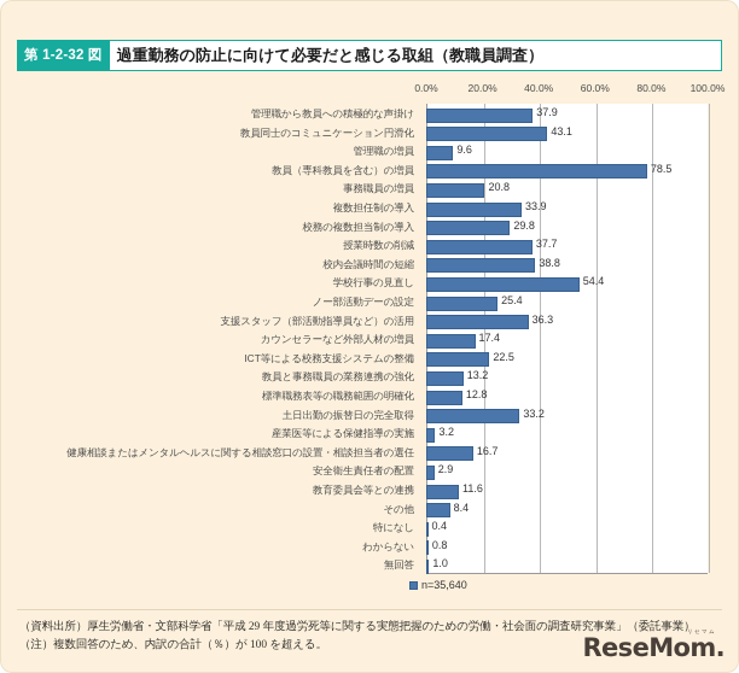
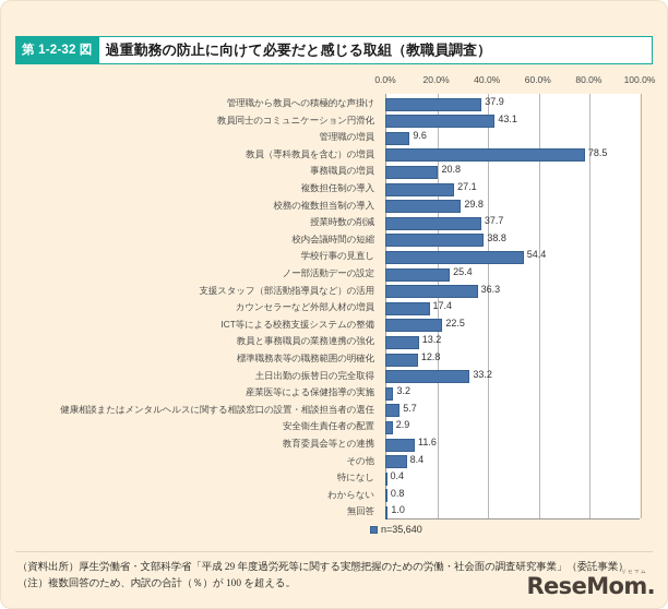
複数担任制の導入: 33.9 -> 27.1
健康相談またはメンタルヘルスに関する相談窓口の設置・相談担当者の選任: 16.7 -> 5.7
